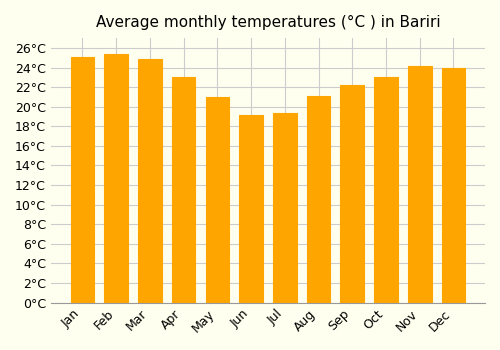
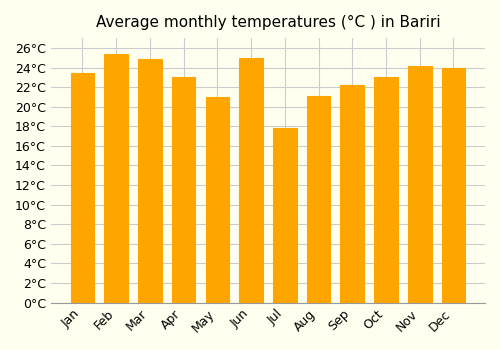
Jan: 25.1°C -> 23.4°C
Jun: 19.2°C -> 25.0°C
Jul: 19.4°C -> 17.8°C
